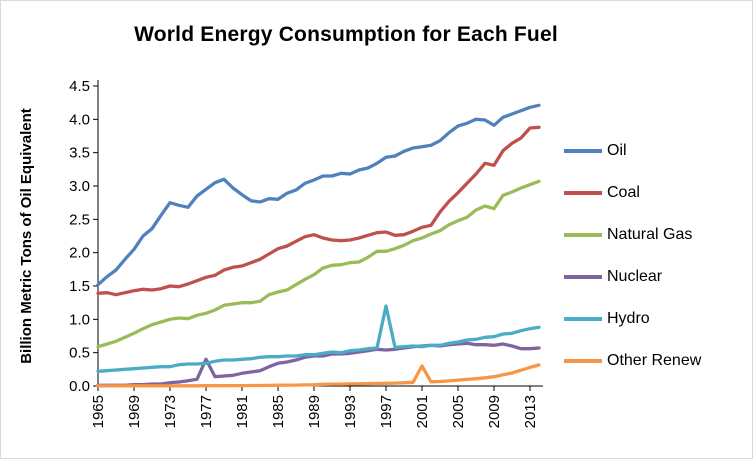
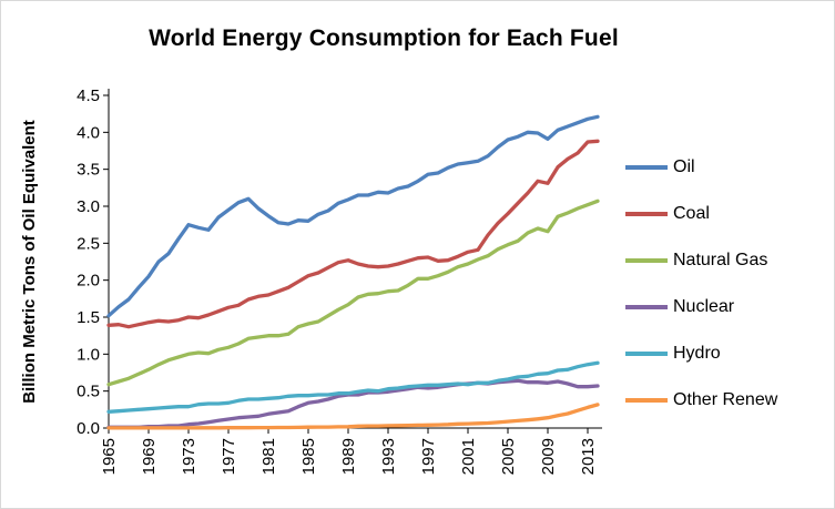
Nuclear/1977: 0.4 -> 0.1
Hydro/1997: 1.2 -> 0.6
Other Renew/2001: 0.3 -> 0.1
